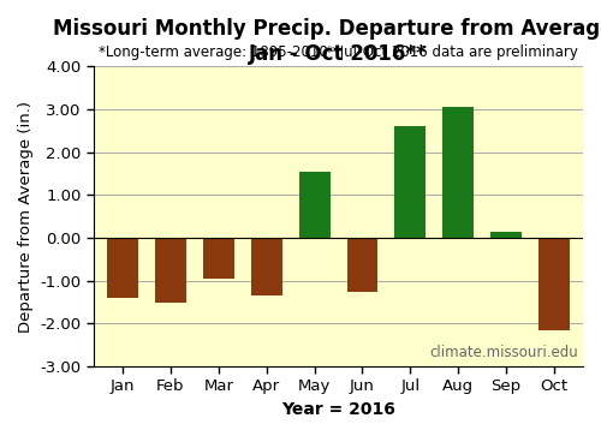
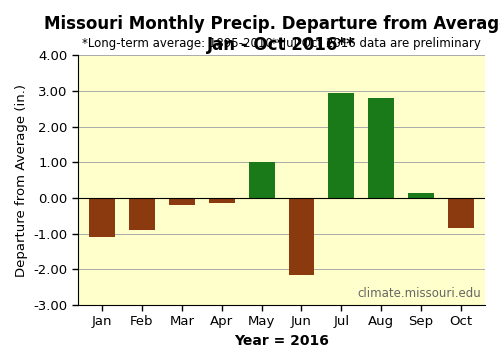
Jan: -1.40 -> -1.10
Feb: -1.50 -> -0.90
Mar: -0.95 -> -0.20
Apr: -1.35 -> -0.15
May: 1.55 -> 1.02
Jun: -1.25 -> -2.15
Jul: 2.60 -> 2.95
Aug: 3.05 -> 2.80
Oct: -2.15 -> -0.85
